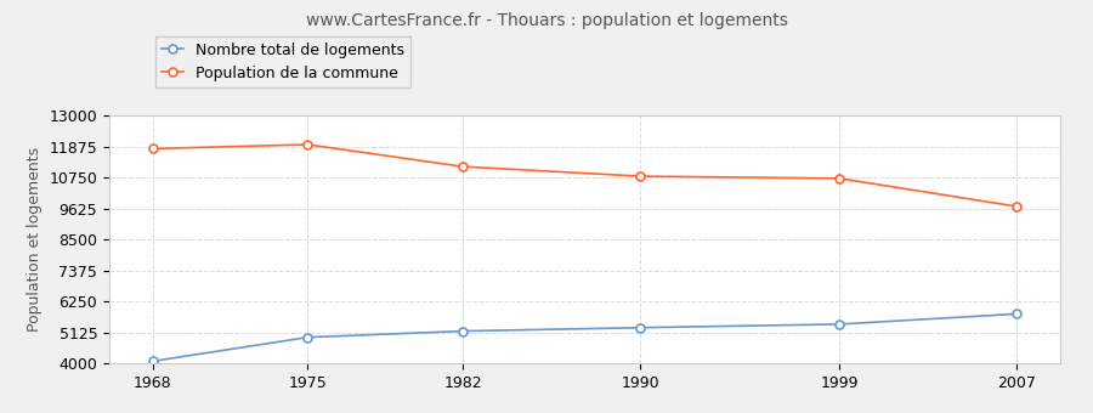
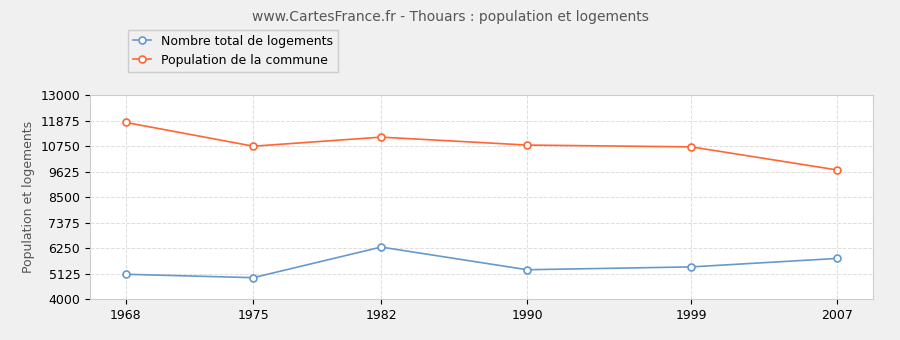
Nombre total de logements/1968: 4080 -> 5100
Population de la commune/1975: 11950 -> 10750
Nombre total de logements/1982: 5180 -> 6300
